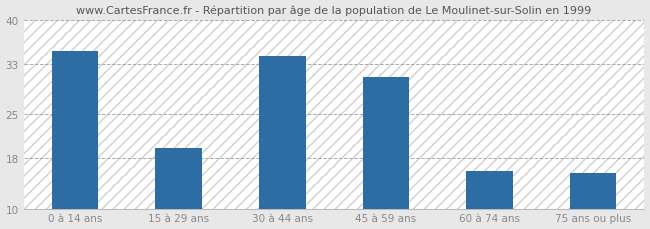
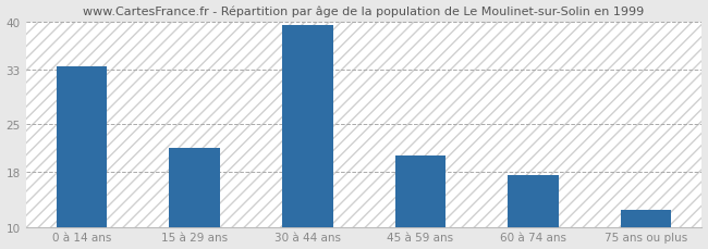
0 à 14 ans: 35.0 -> 33.5
15 à 29 ans: 19.6 -> 21.5
30 à 44 ans: 34.2 -> 39.5
45 à 59 ans: 31.0 -> 20.5
60 à 74 ans: 16.0 -> 17.5
75 ans ou plus: 15.6 -> 12.5
